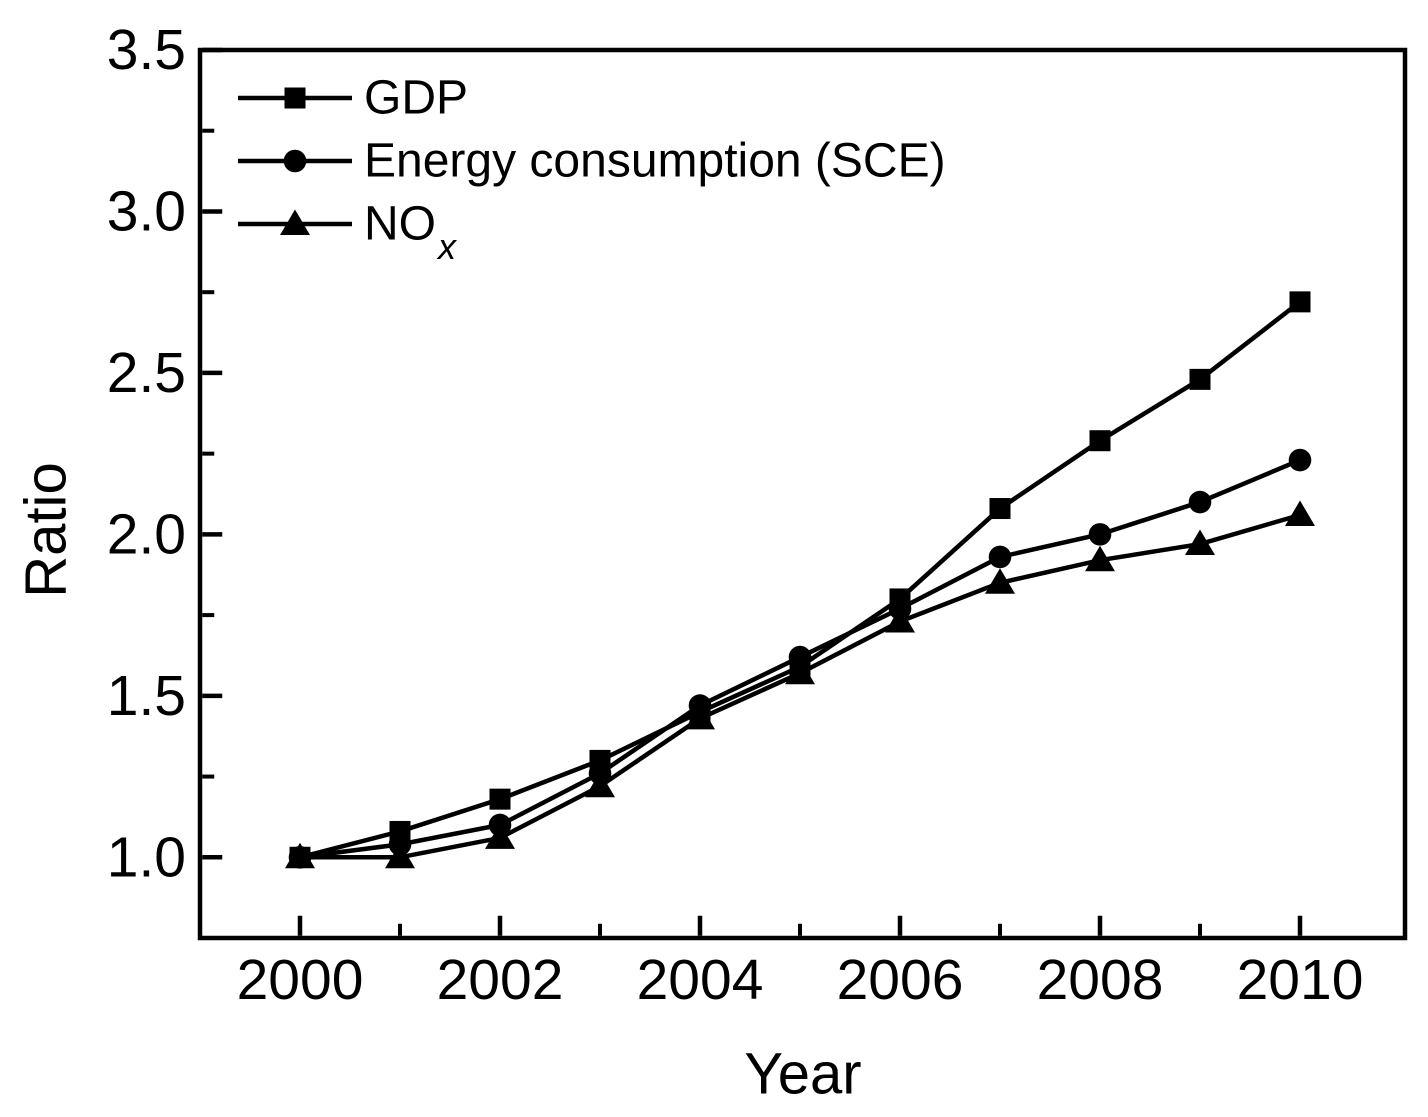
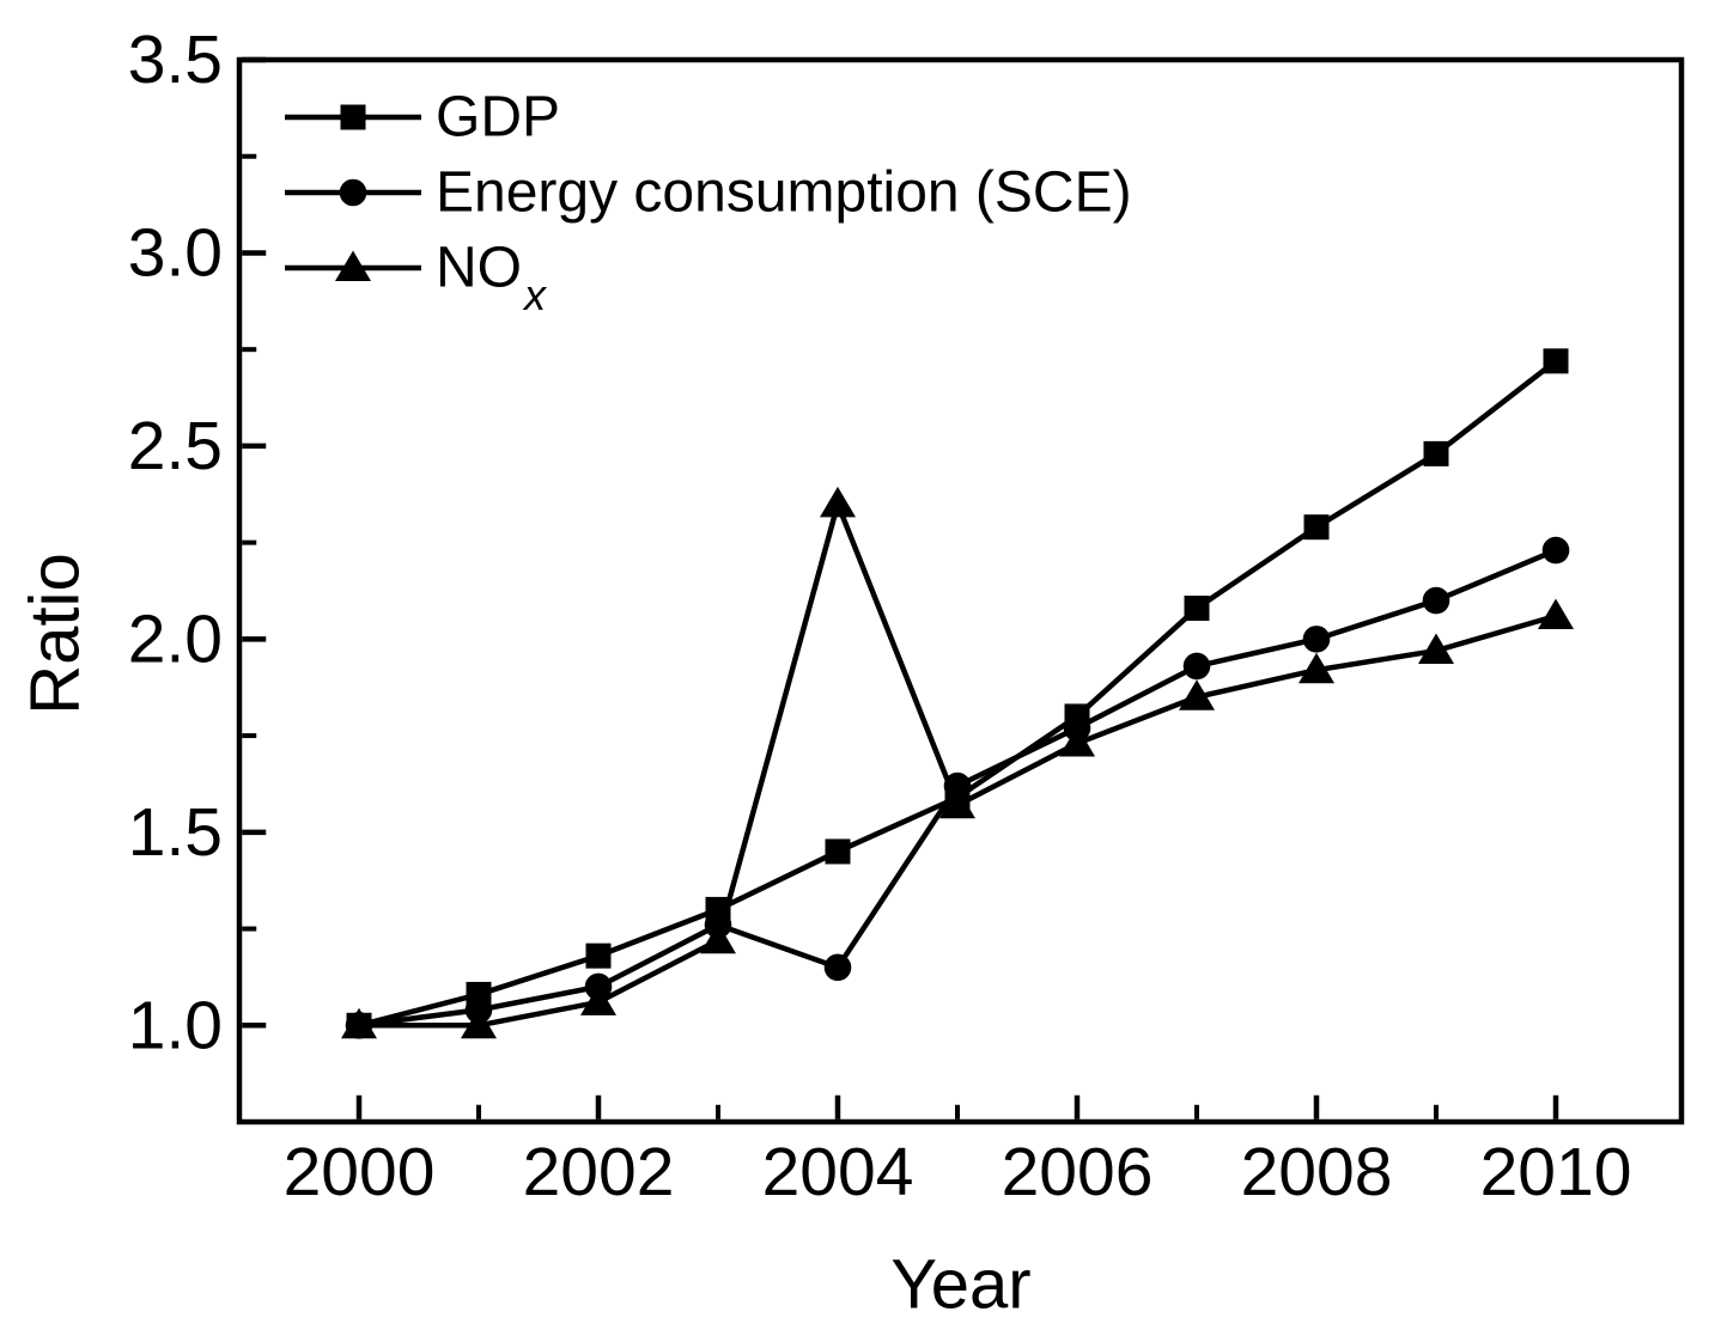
Energy consumption (SCE)/2004: 1.47 -> 1.15
NO/2004: 1.43 -> 2.35
